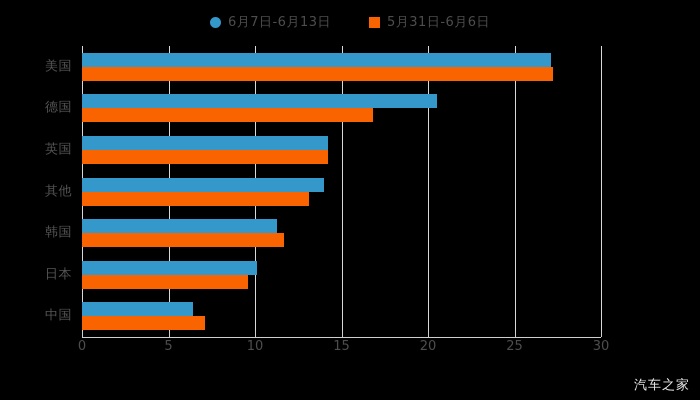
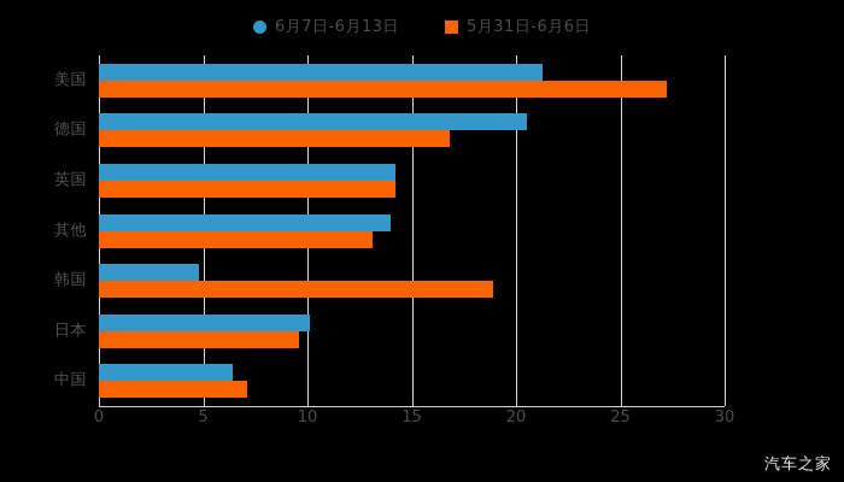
6月7日-6月13日/美国: 27.1 -> 21.3
6月7日-6月13日/韩国: 11.3 -> 4.8
5月31日-6月6日/韩国: 11.7 -> 18.9
